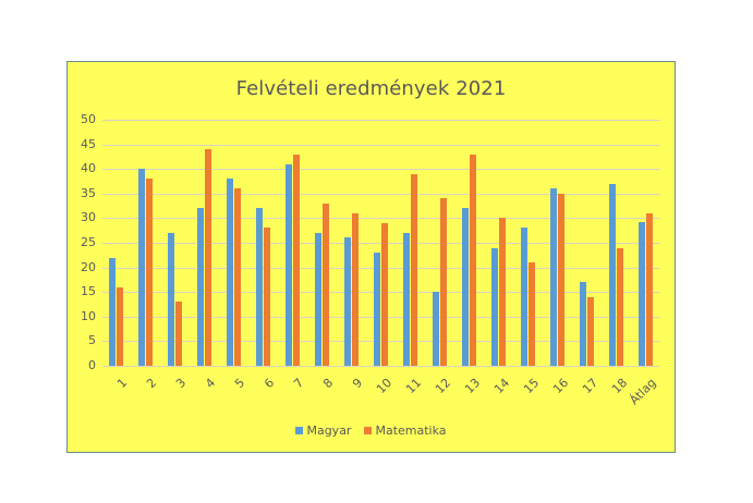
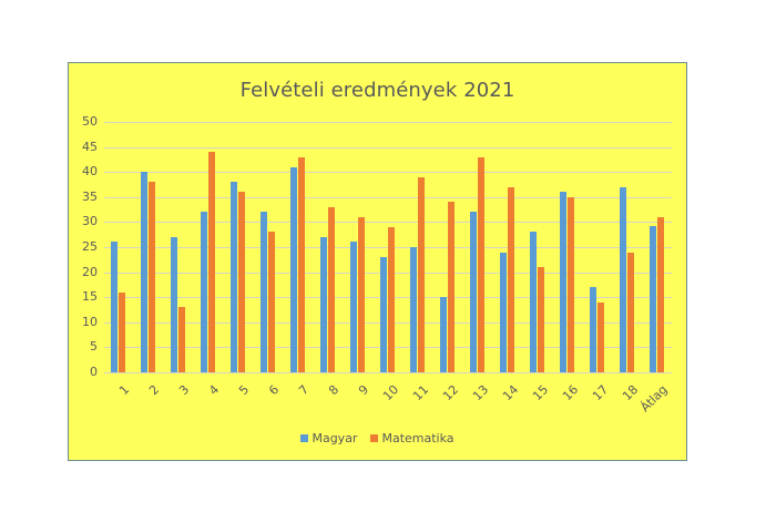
Magyar/1: 22 -> 26
Magyar/11: 27 -> 25
Matematika/14: 30 -> 37
